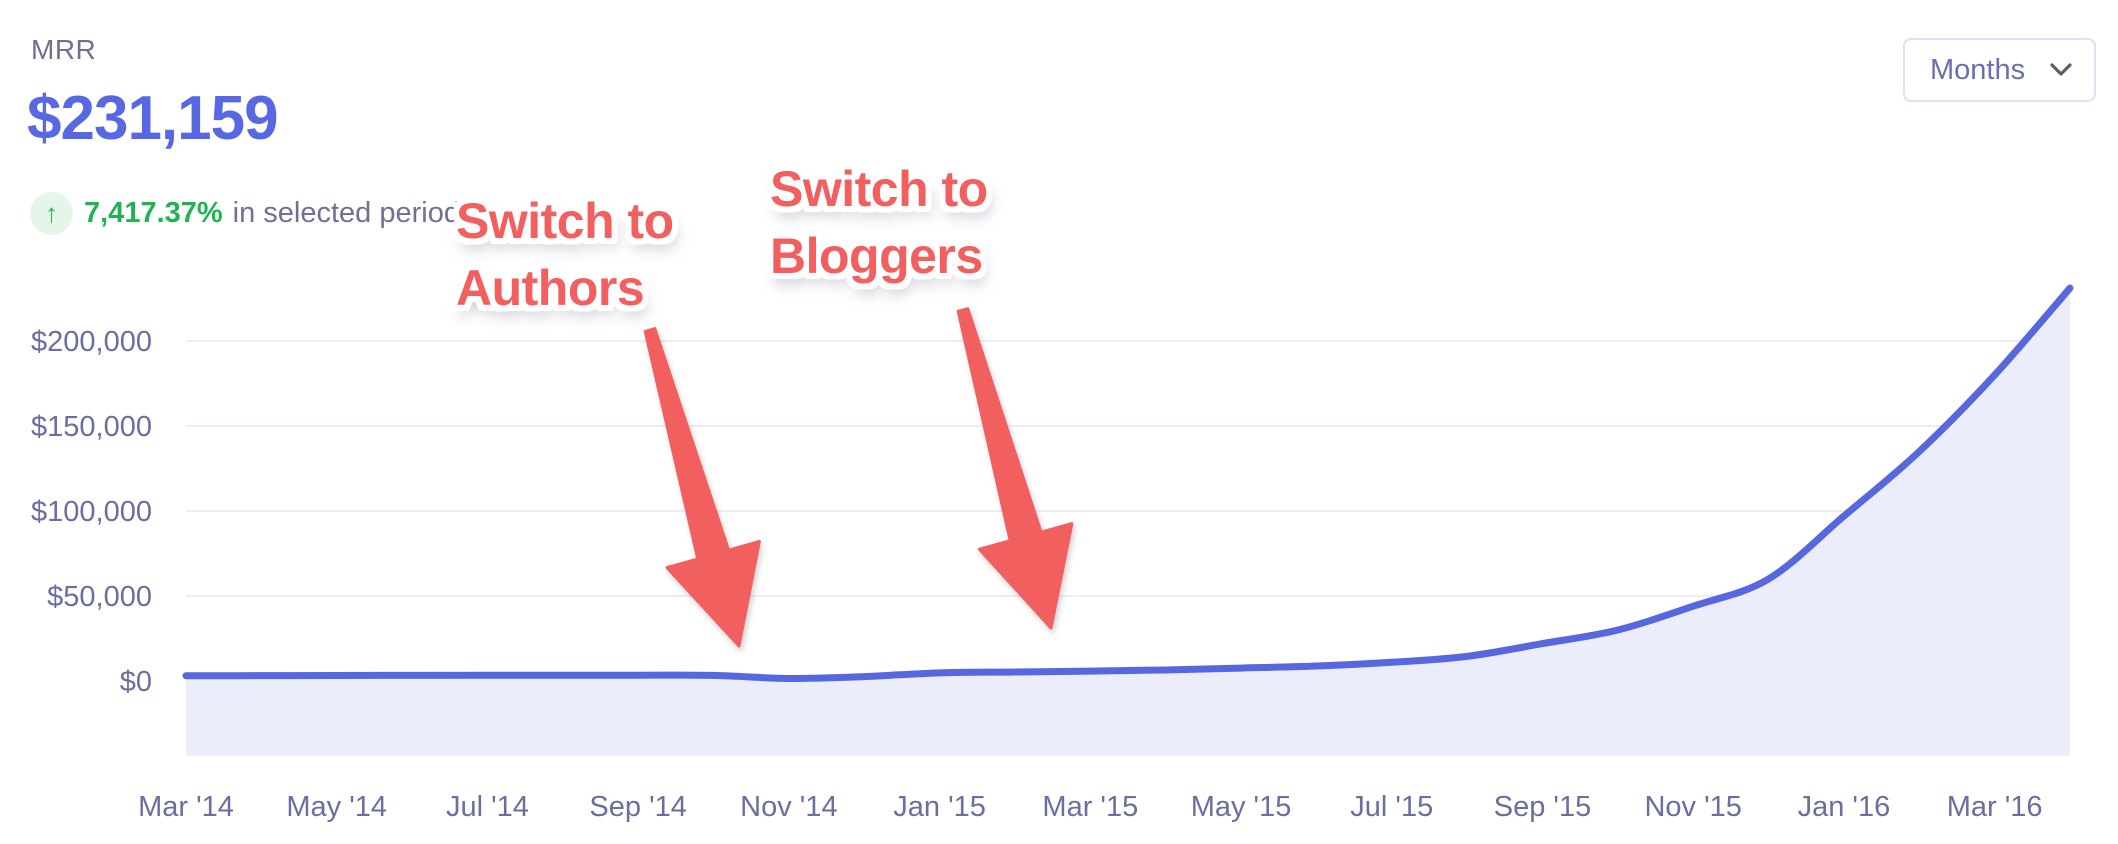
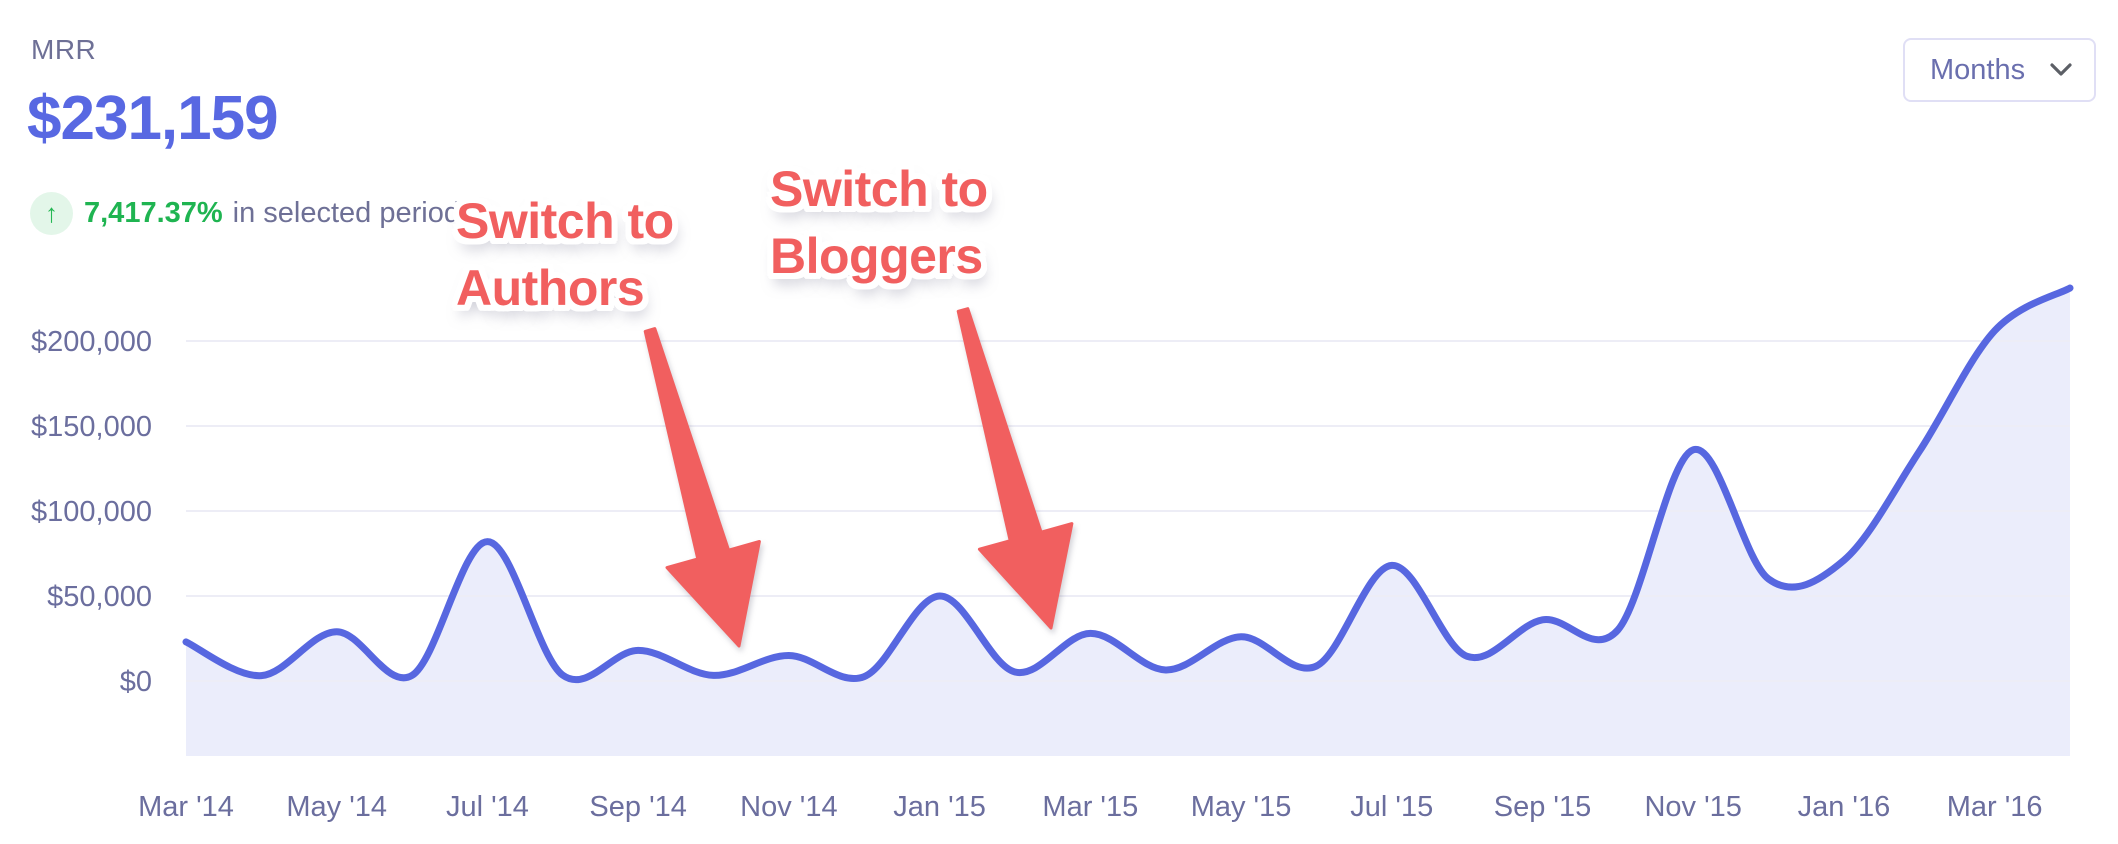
Mar '14: $3000 -> $23000
May '14: $3000 -> $29000
Jul '14: $3000 -> $82000
Sep '14: $3000 -> $18000
Nov '14: $2000 -> $15000
Jan '15: $5000 -> $50000
Mar '15: $6000 -> $28000
May '15: $8000 -> $26000
Jul '15: $11000 -> $68000
Sep '15: $22000 -> $36000
Nov '15: $44000 -> $136000
Jan '16: $97000 -> $71000
Mar '16: $180000 -> $206000
